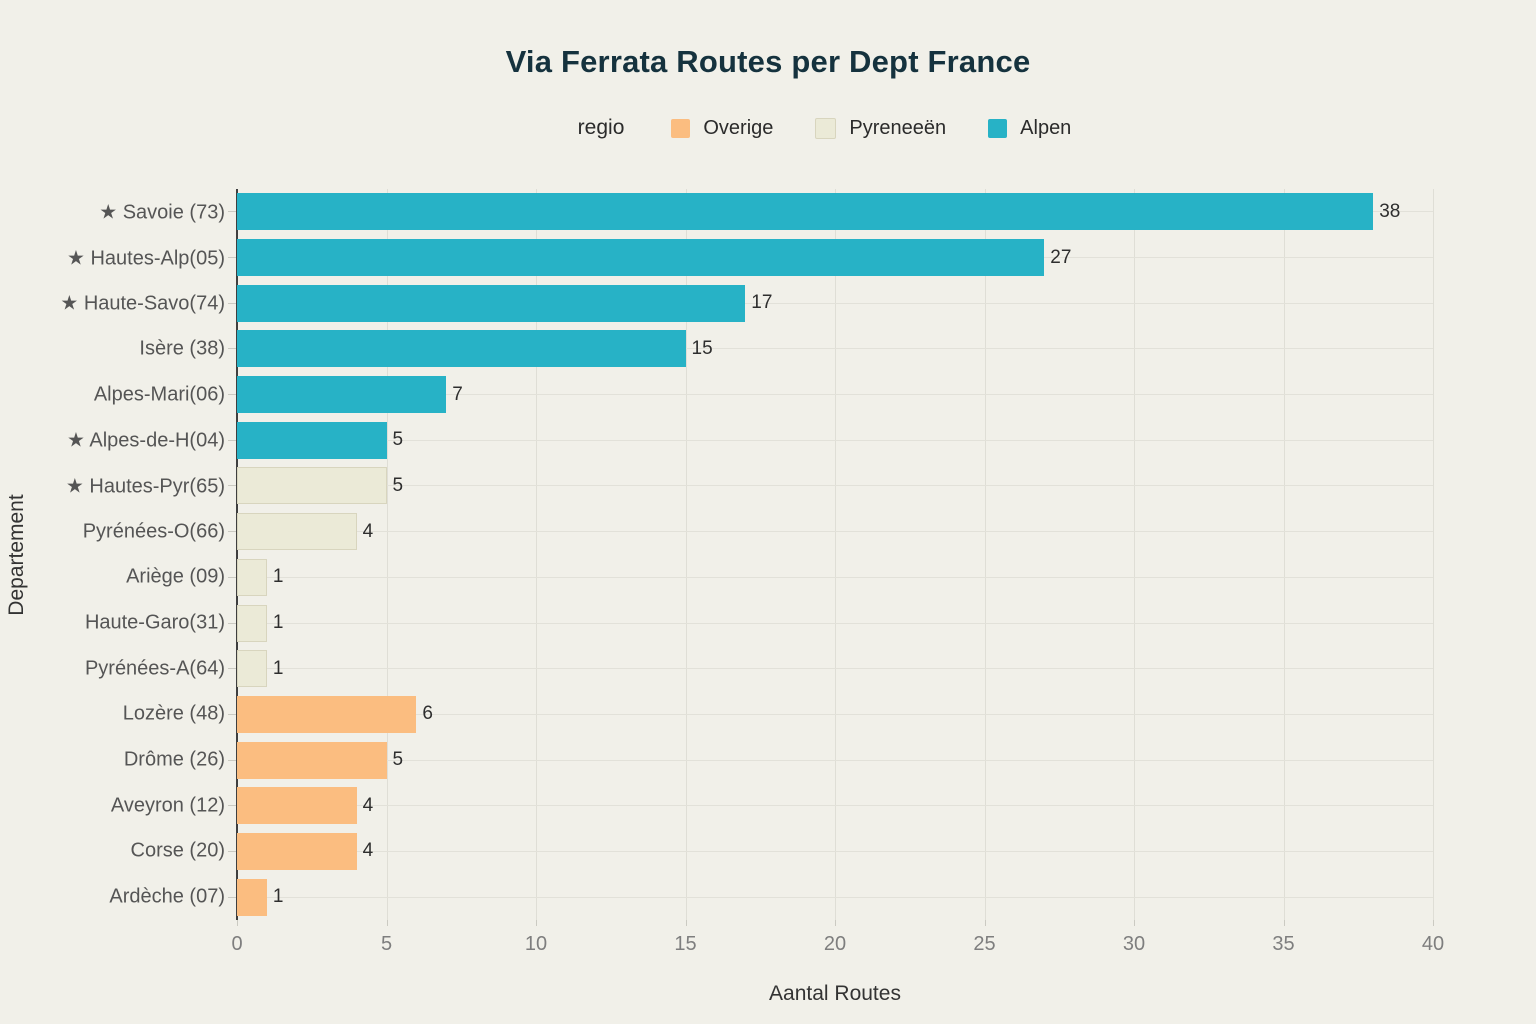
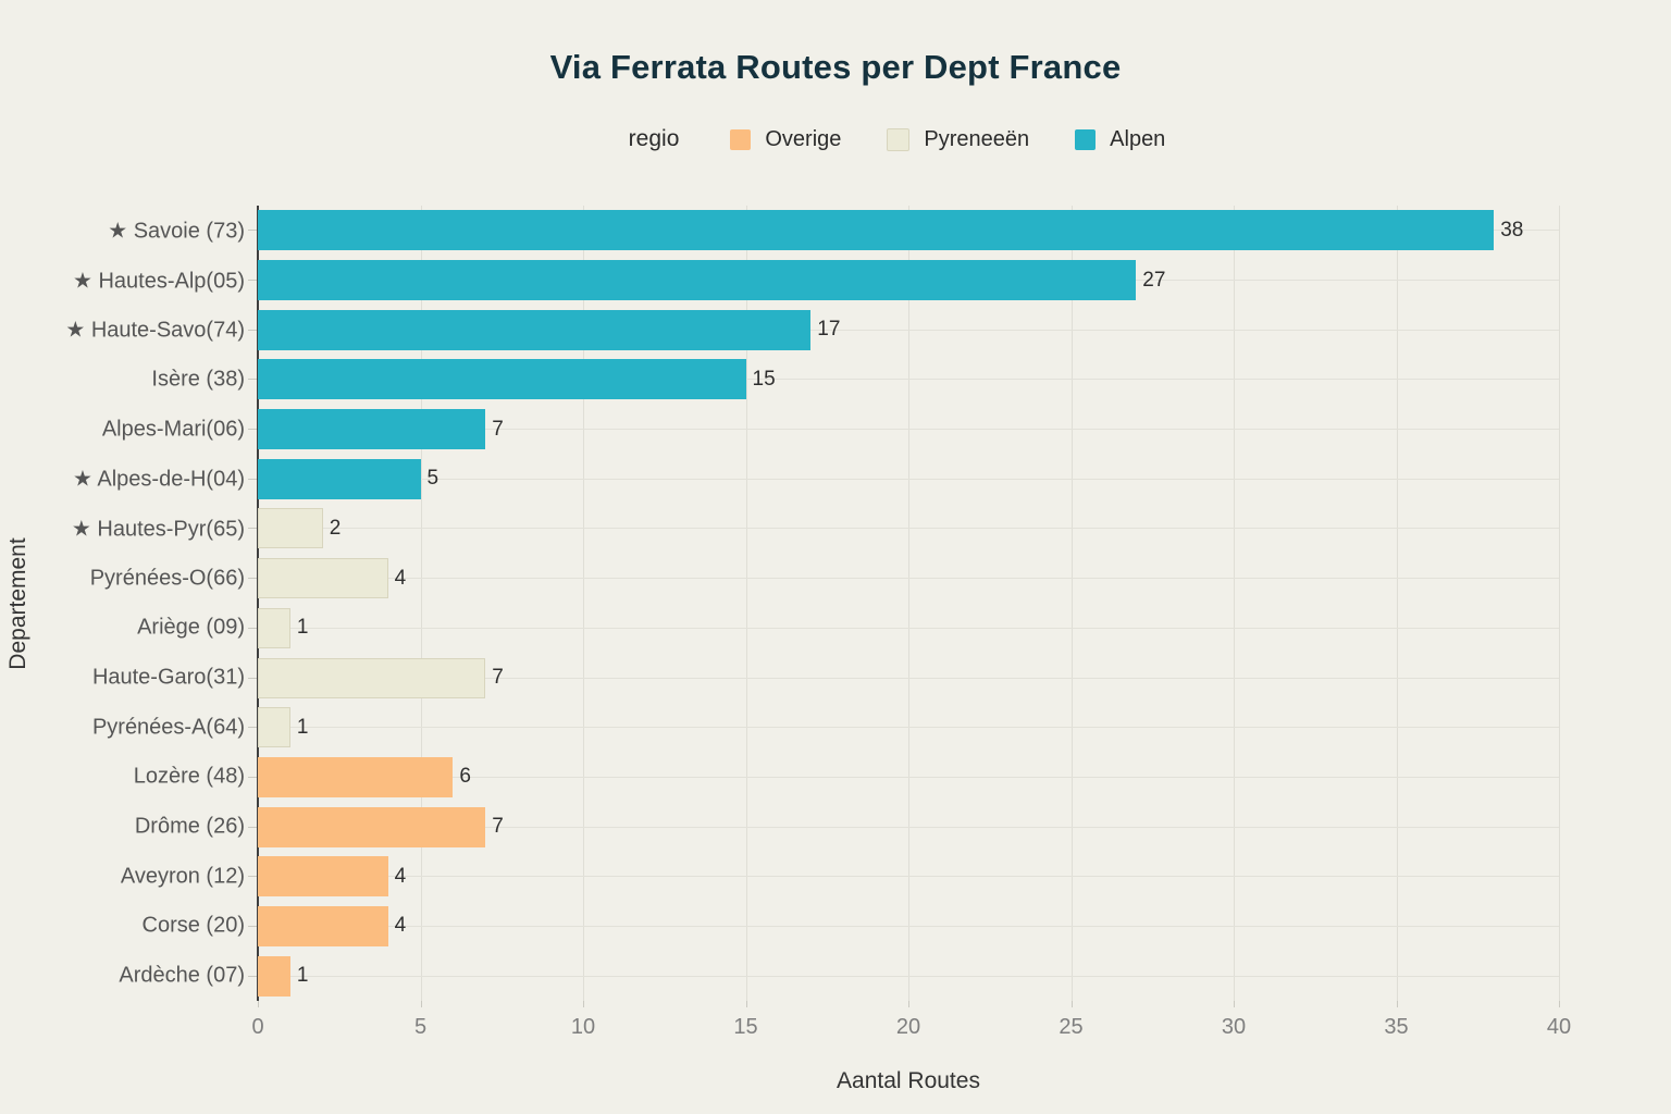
★ Hautes-Pyr(65): 5 -> 2
Haute-Garo(31): 1 -> 7
Drôme (26): 5 -> 7
